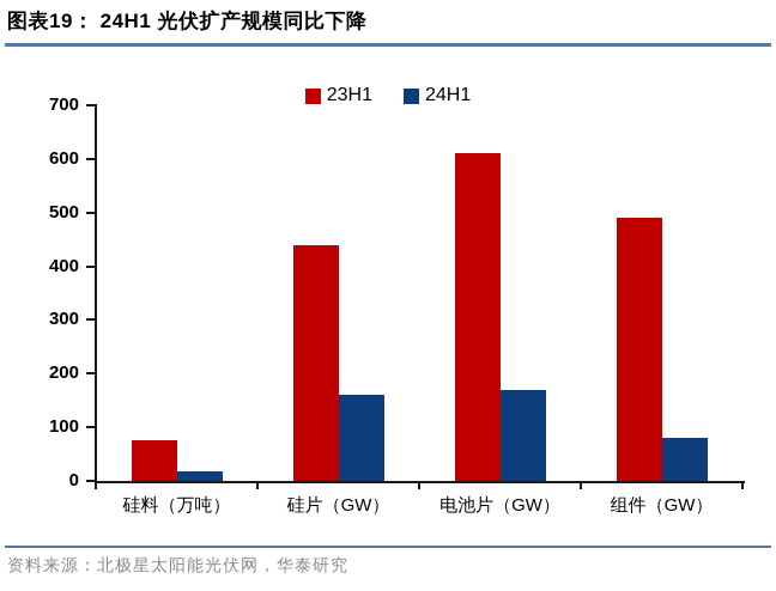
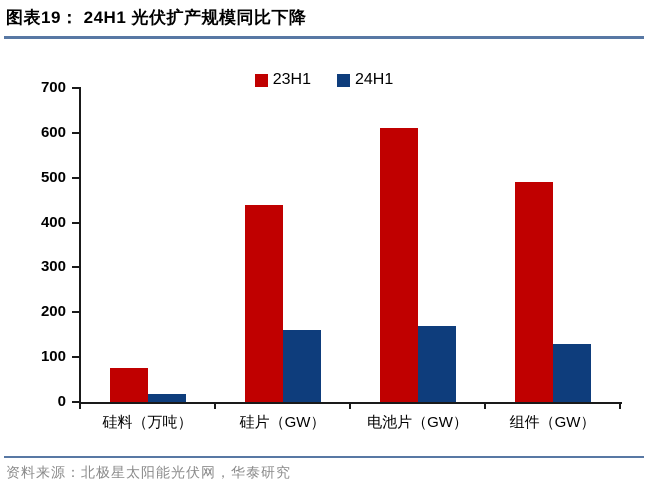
24H1/组件（GW）: 80 -> 130
